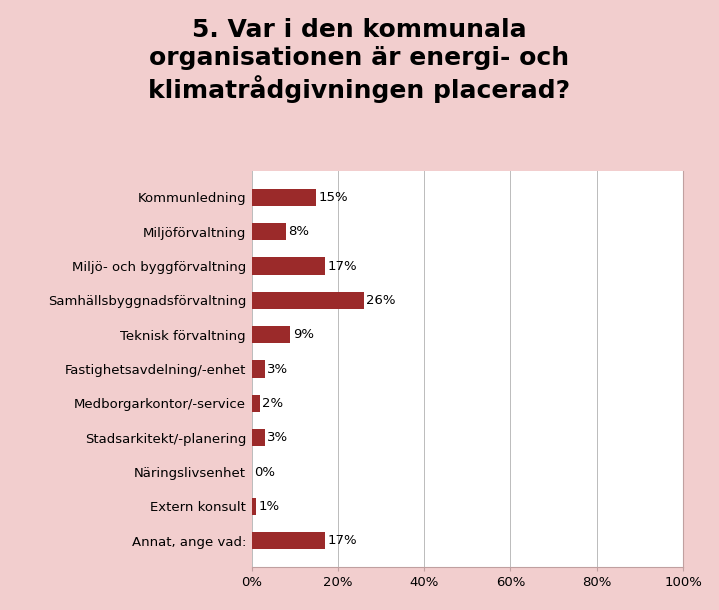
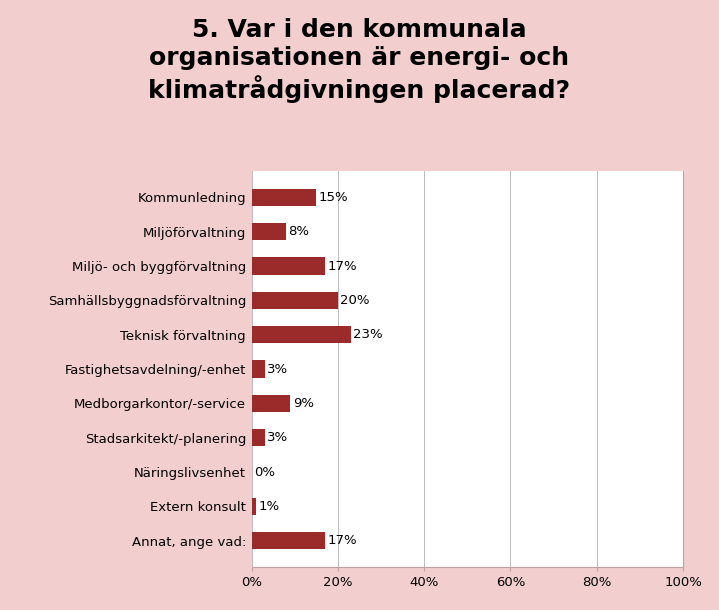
Samhällsbyggnadsförvaltning: 26% -> 20%
Teknisk förvaltning: 9% -> 23%
Medborgarkontor/-service: 2% -> 9%
